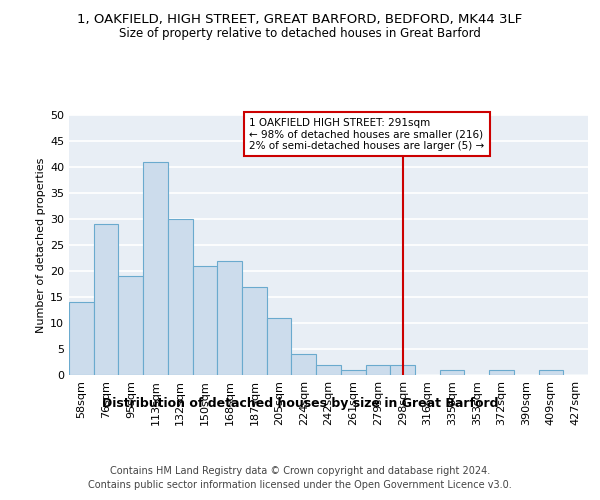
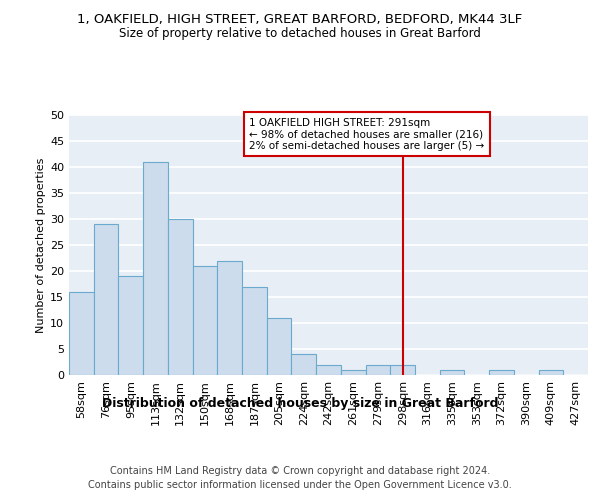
58sqm: 14 -> 16
